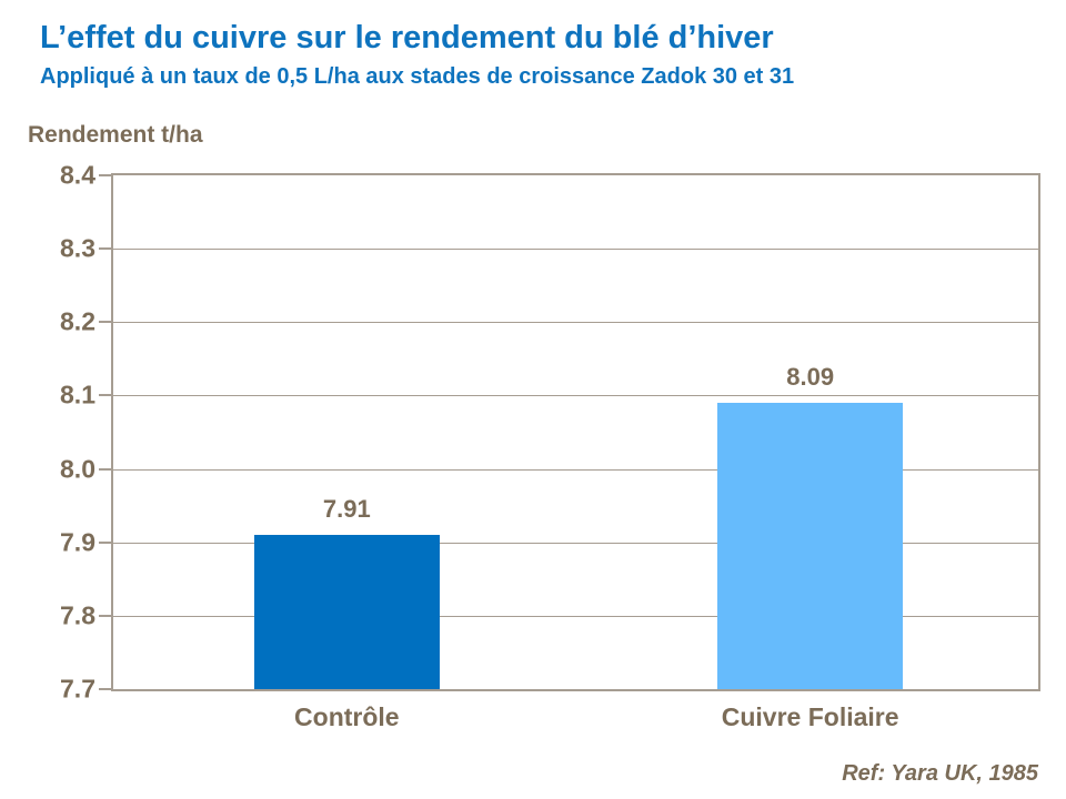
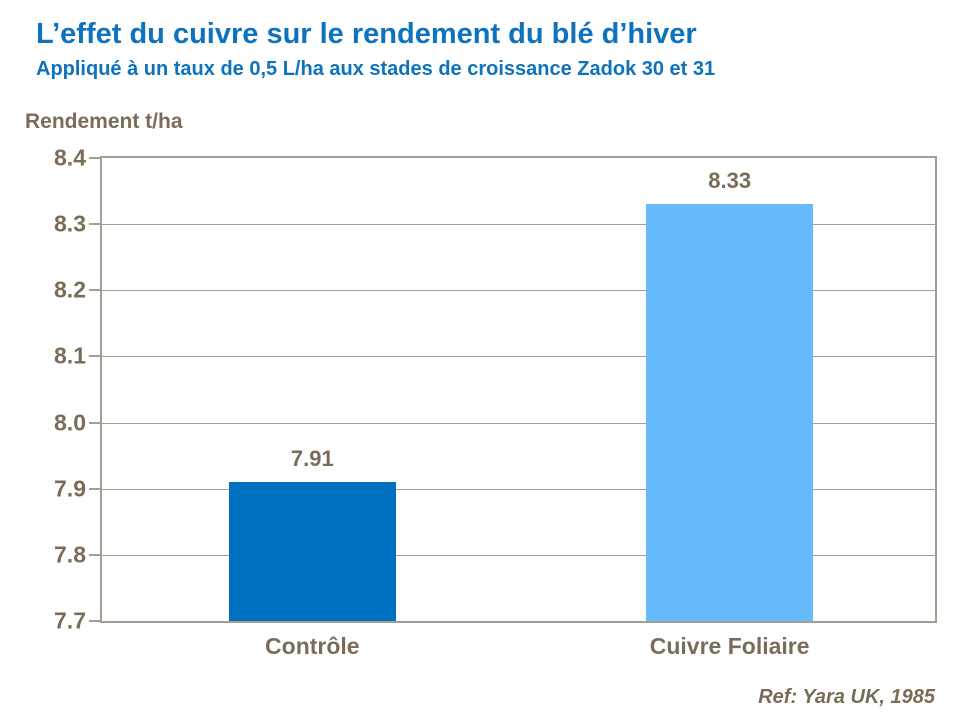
Cuivre Foliaire: 8.09 -> 8.33
